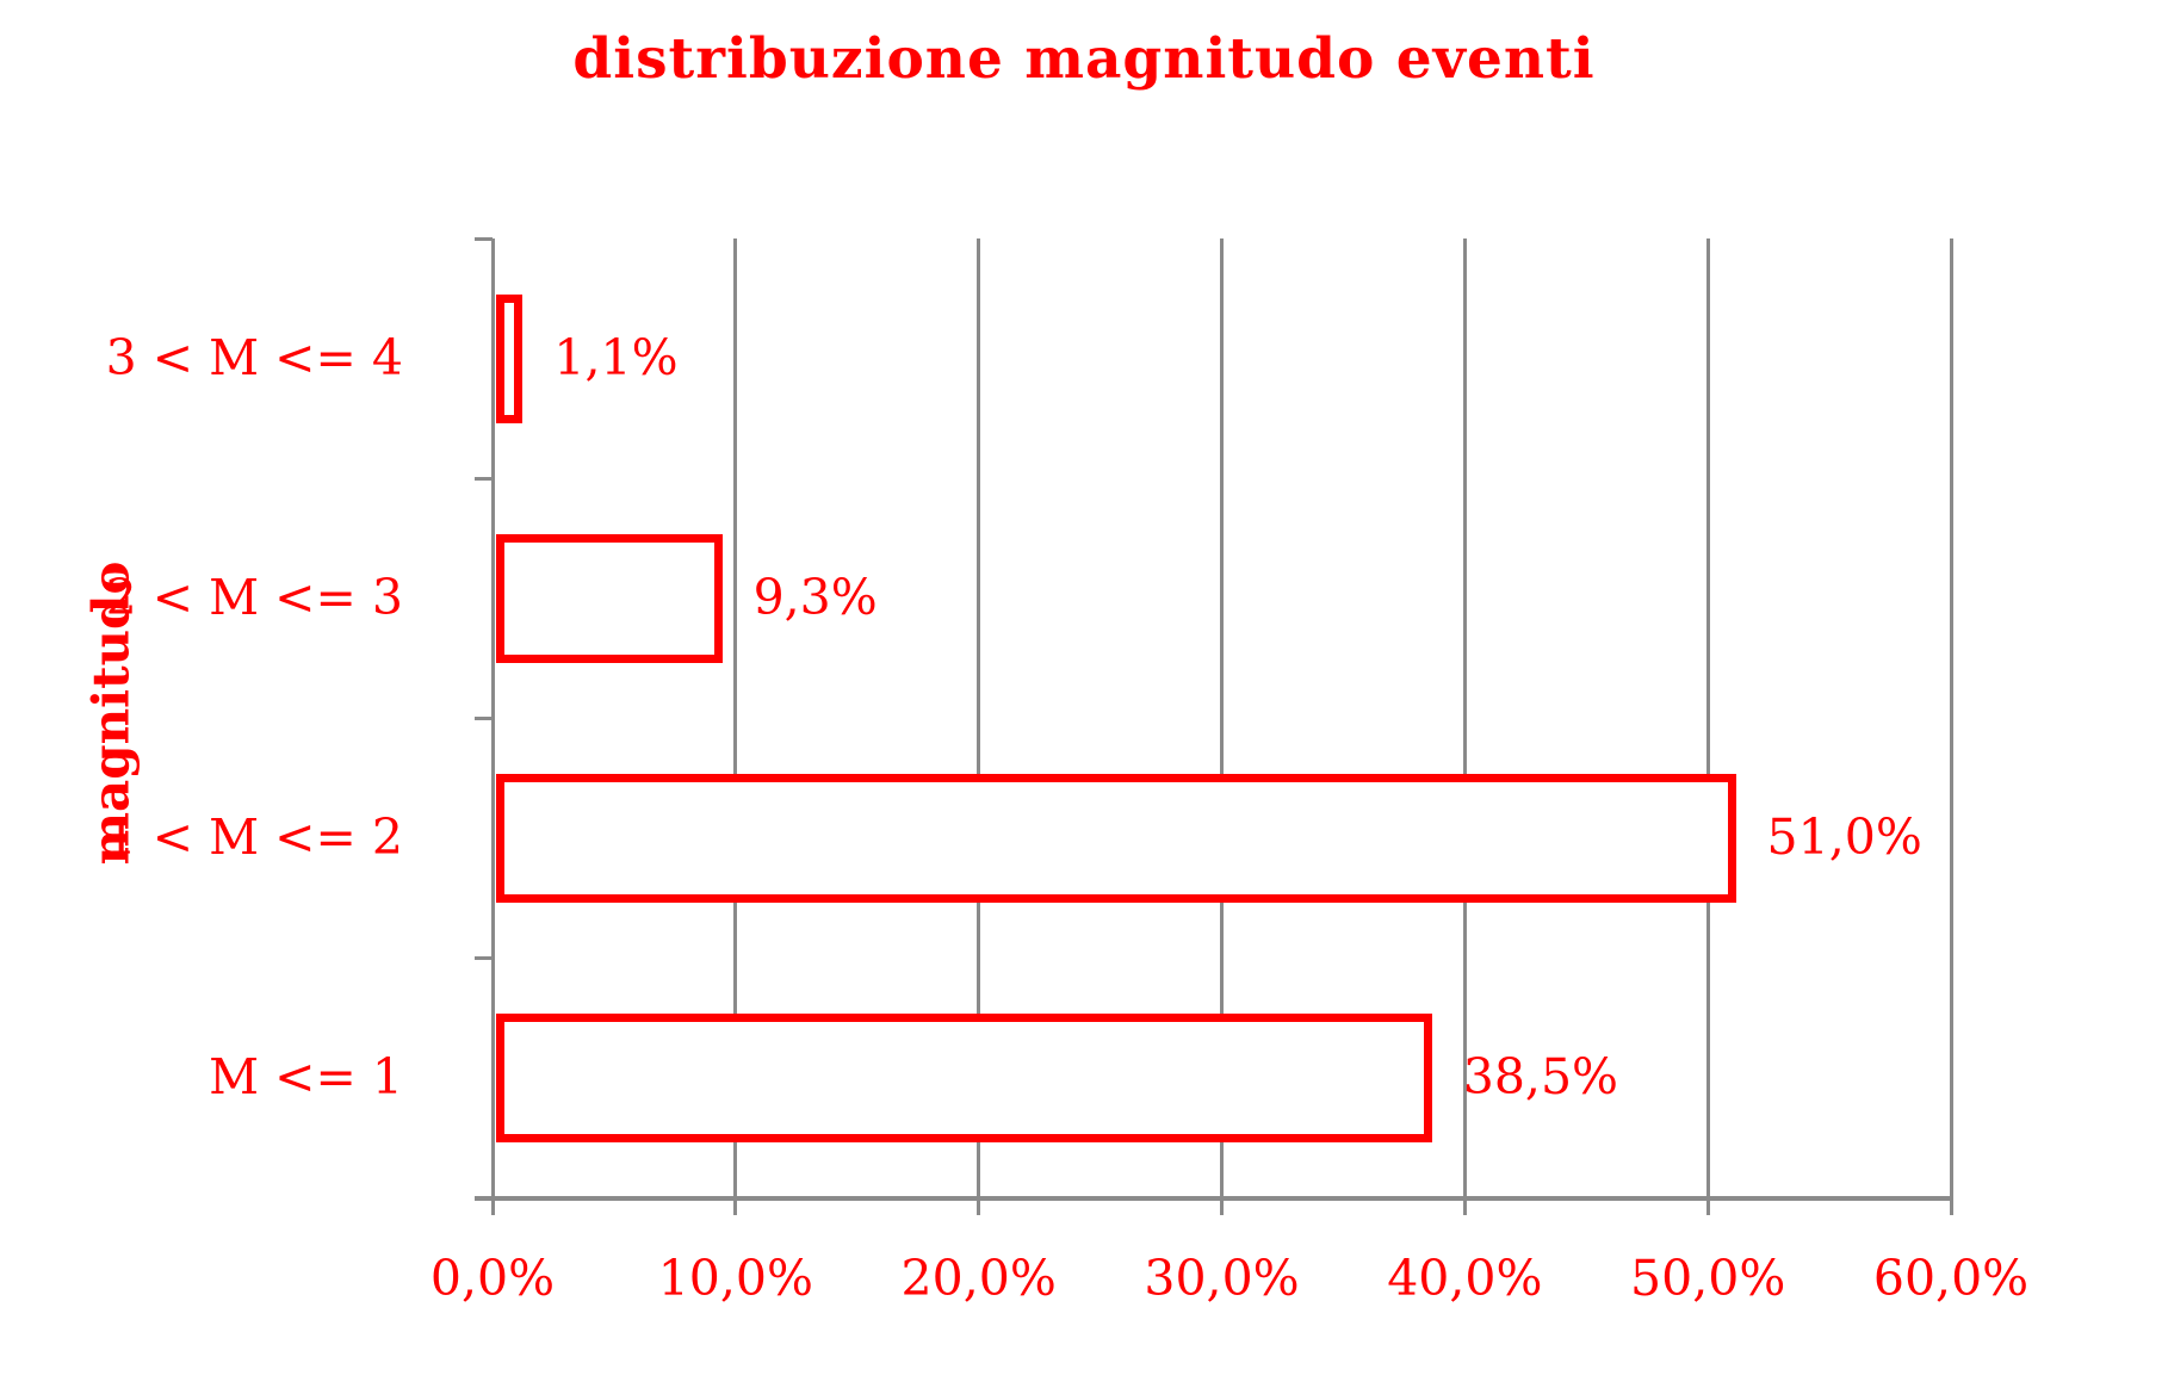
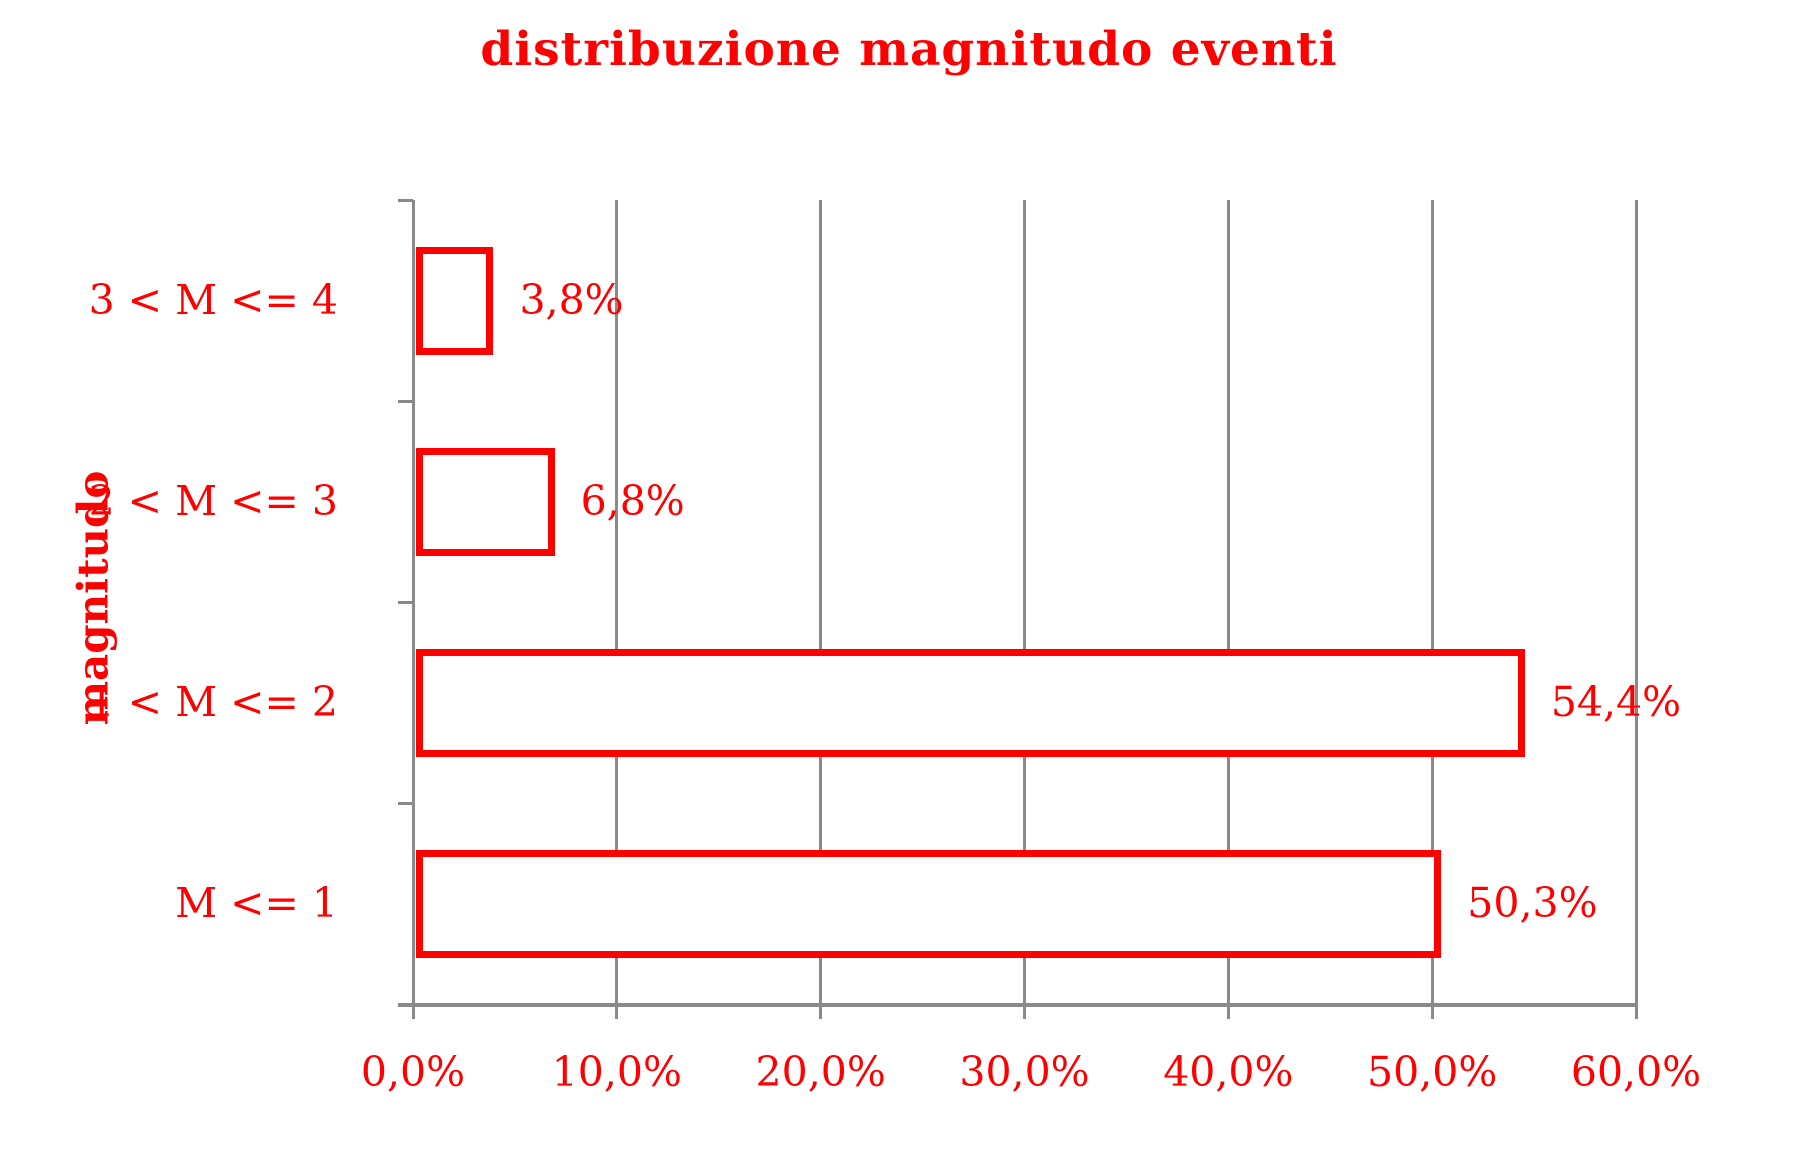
3 < M <= 4: 1,1% -> 3,8%
2 < M <= 3: 9,3% -> 6,8%
1 < M <= 2: 51,0% -> 54,4%
M <= 1: 38,5% -> 50,3%
